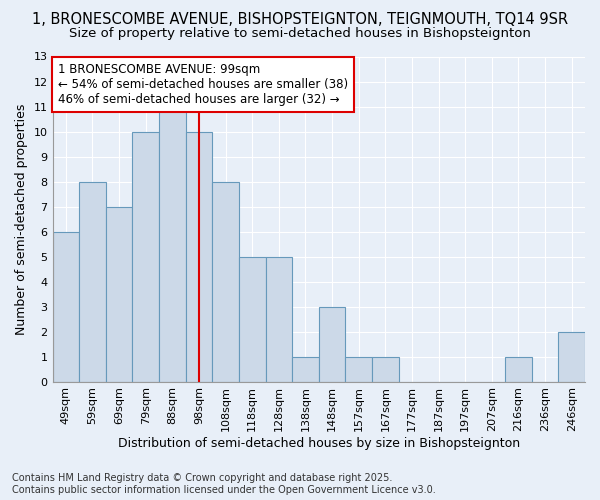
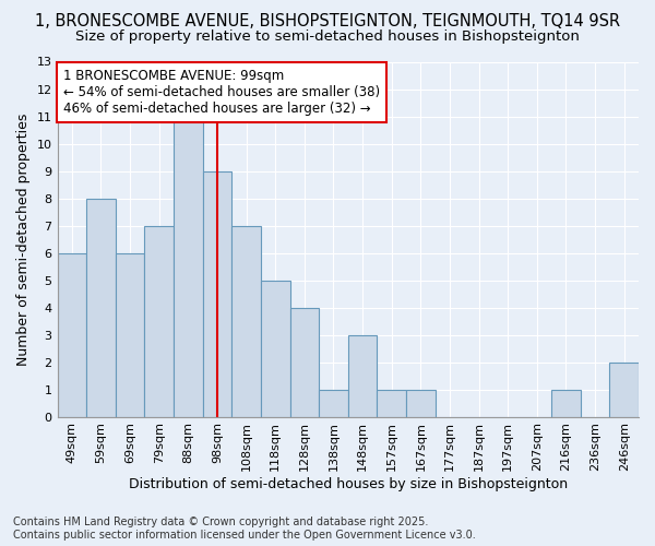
69sqm: 7 -> 6
79sqm: 10 -> 7
98sqm: 10 -> 9
108sqm: 8 -> 7
128sqm: 5 -> 4
